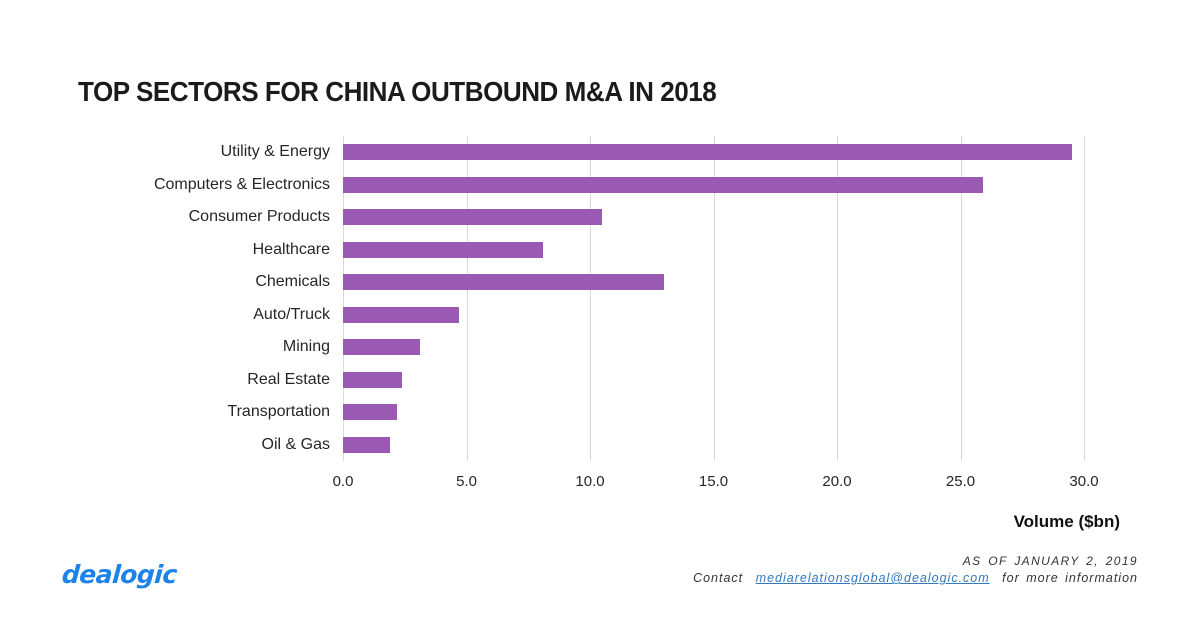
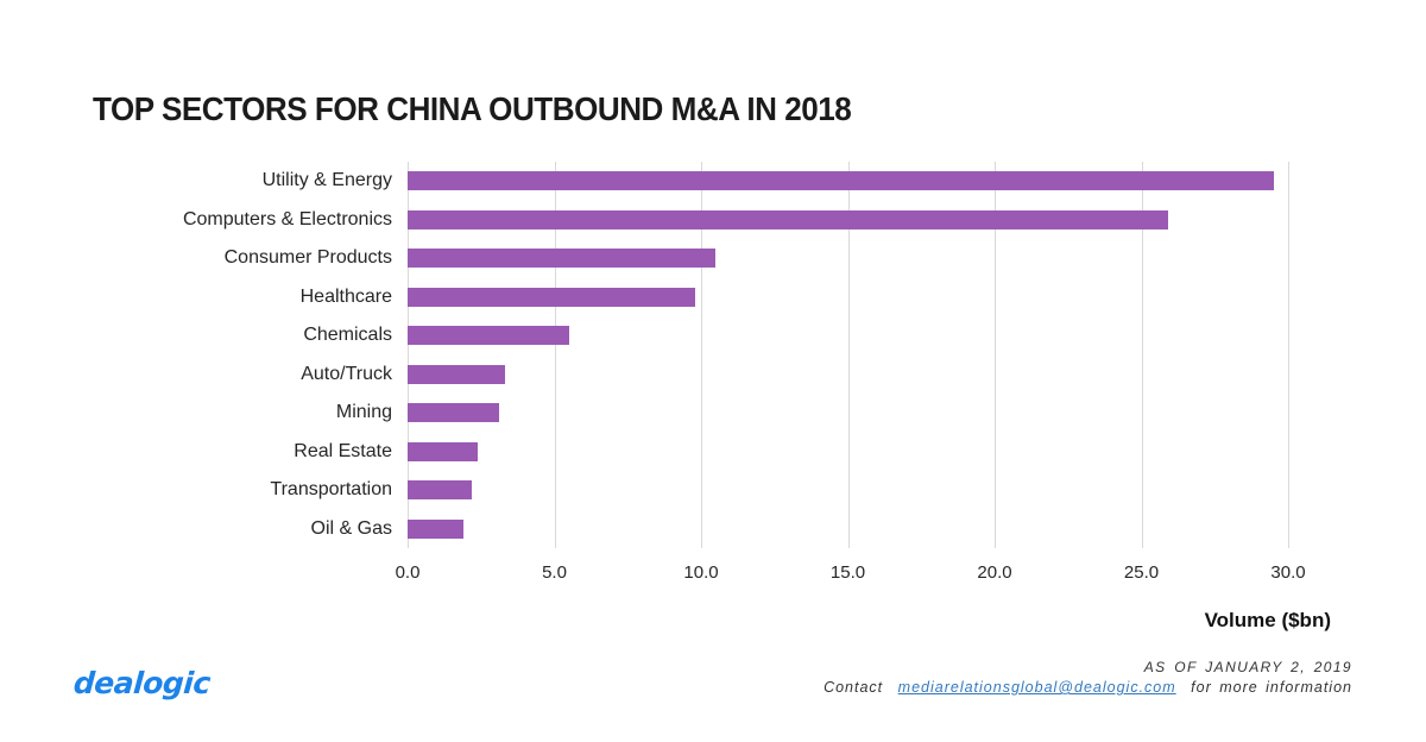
Healthcare: 8.1 -> 9.8
Chemicals: 13.0 -> 5.5
Auto/Truck: 4.7 -> 3.3
